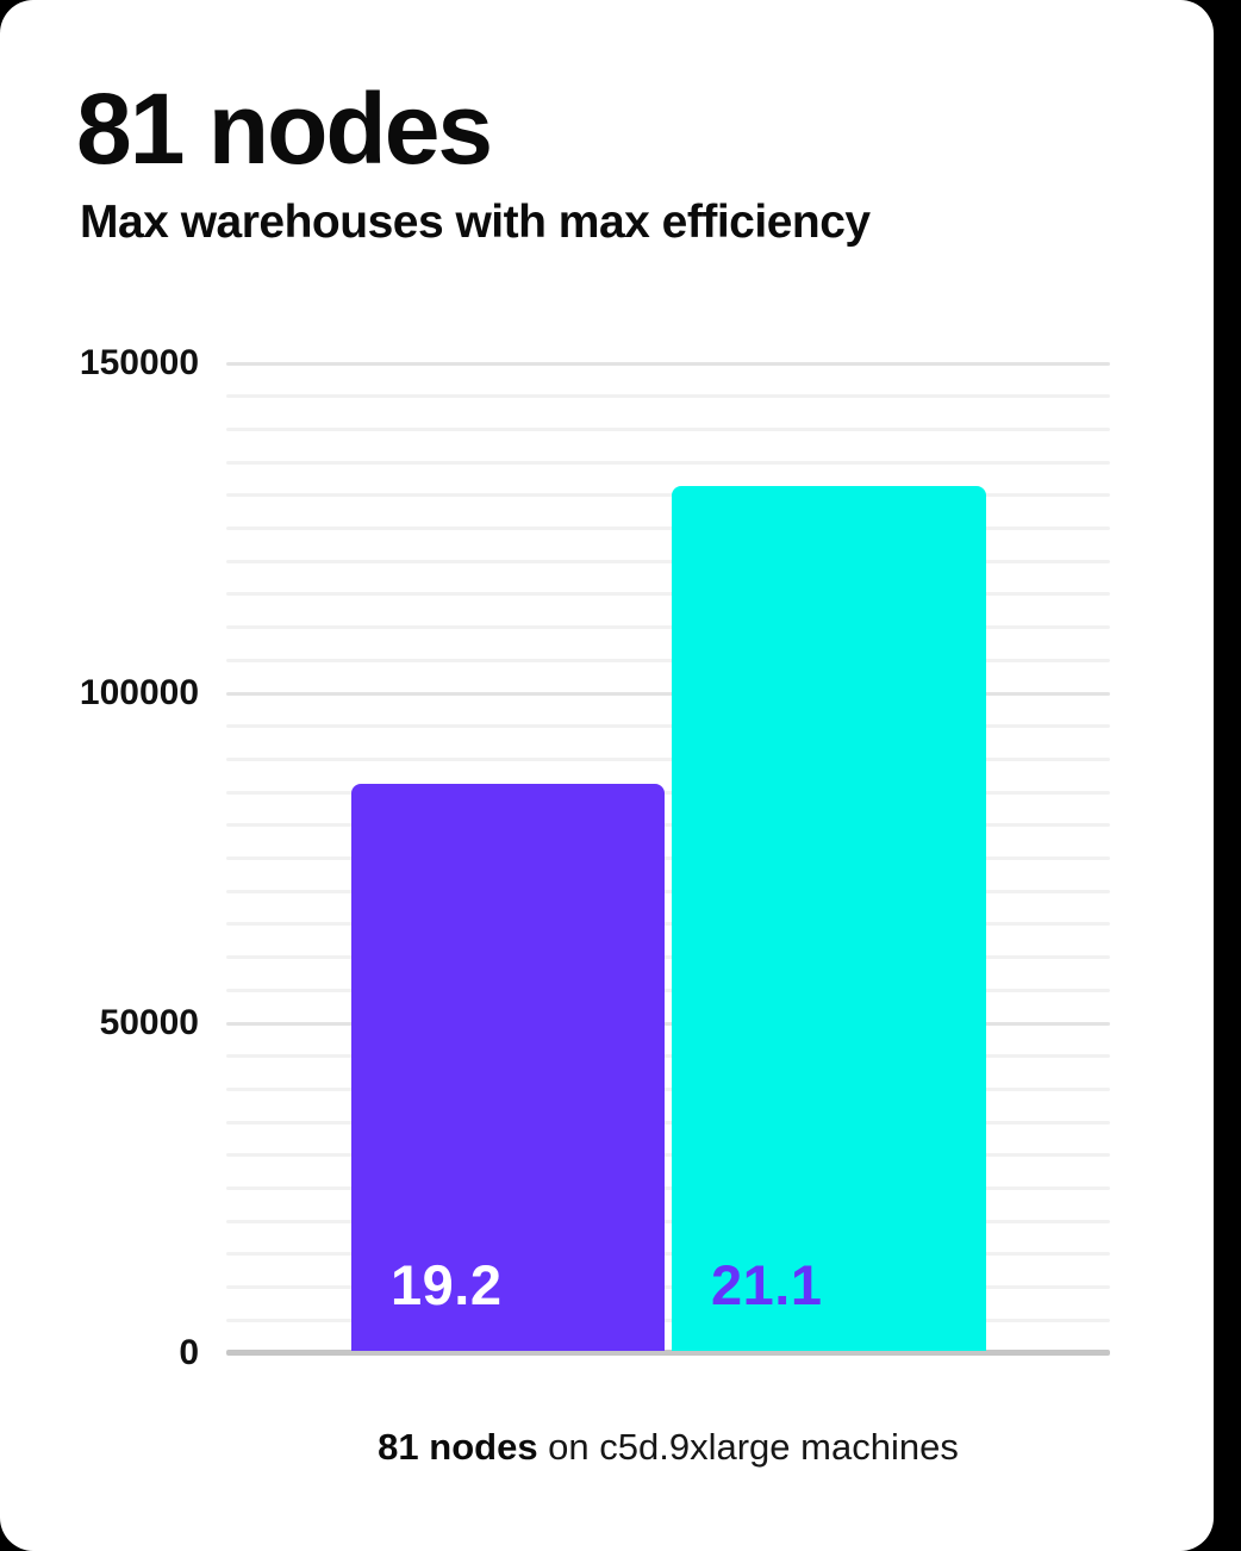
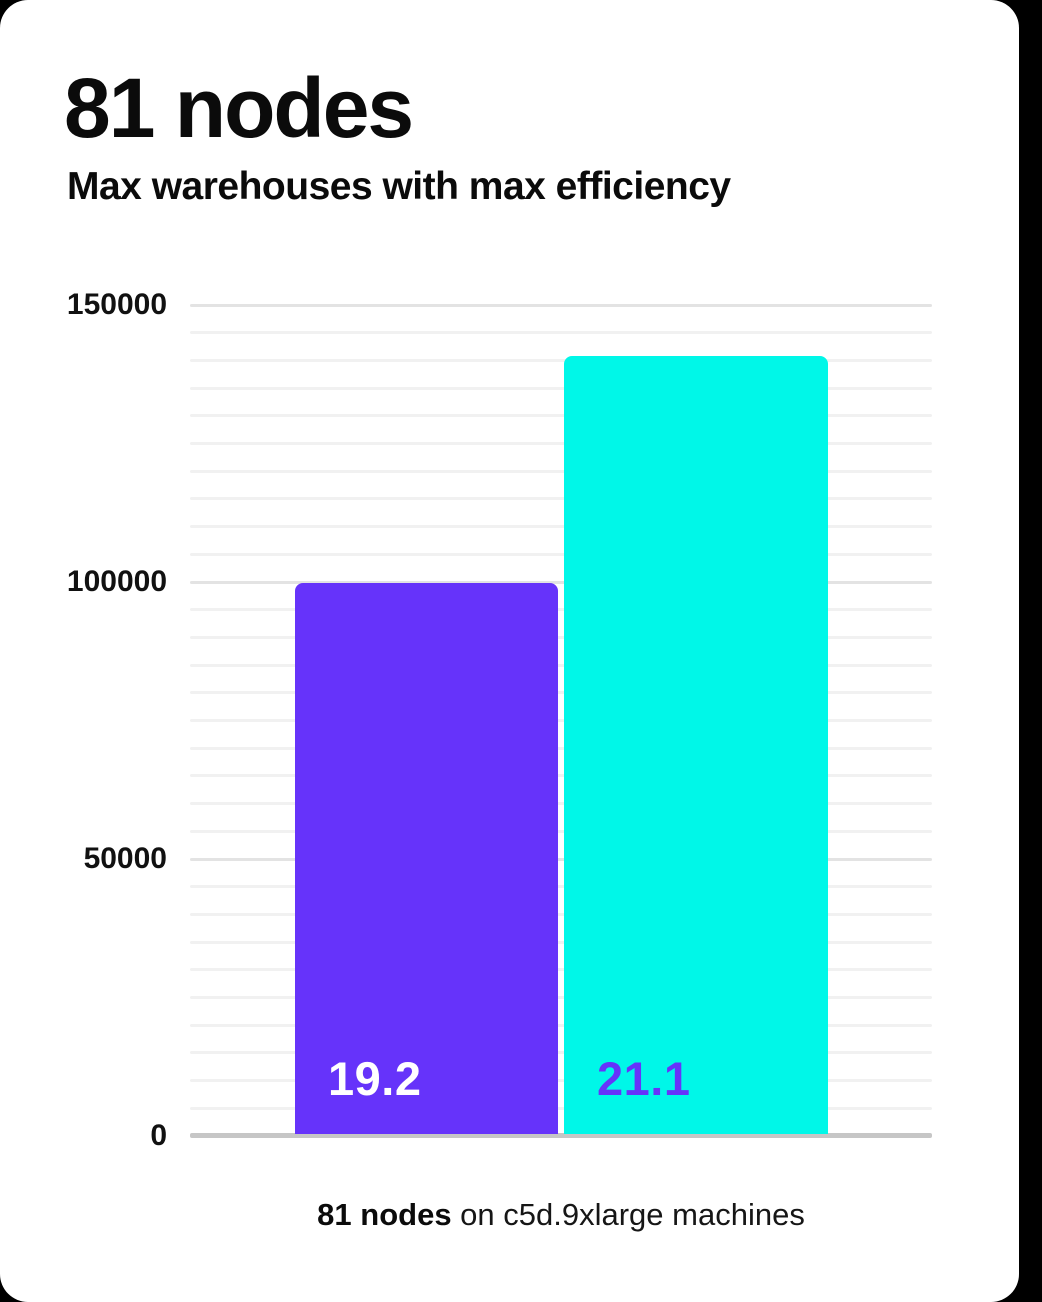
19.2: 86000 -> 100000
21.1: 131000 -> 140000
